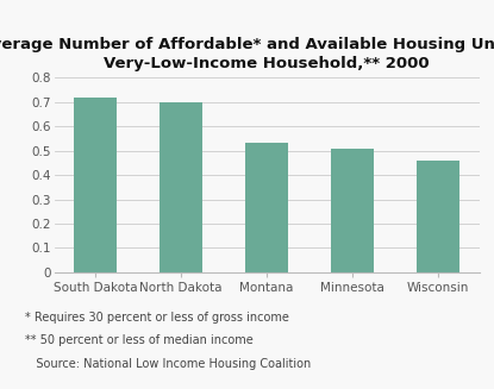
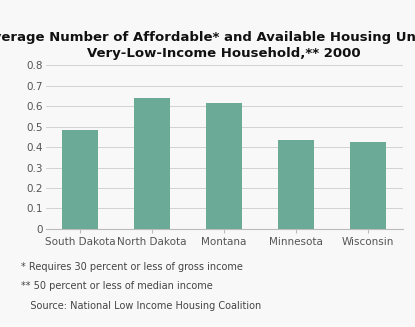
South Dakota: 0.718 -> 0.485
North Dakota: 0.700 -> 0.640
Montana: 0.533 -> 0.615
Minnesota: 0.510 -> 0.435
Wisconsin: 0.460 -> 0.425
